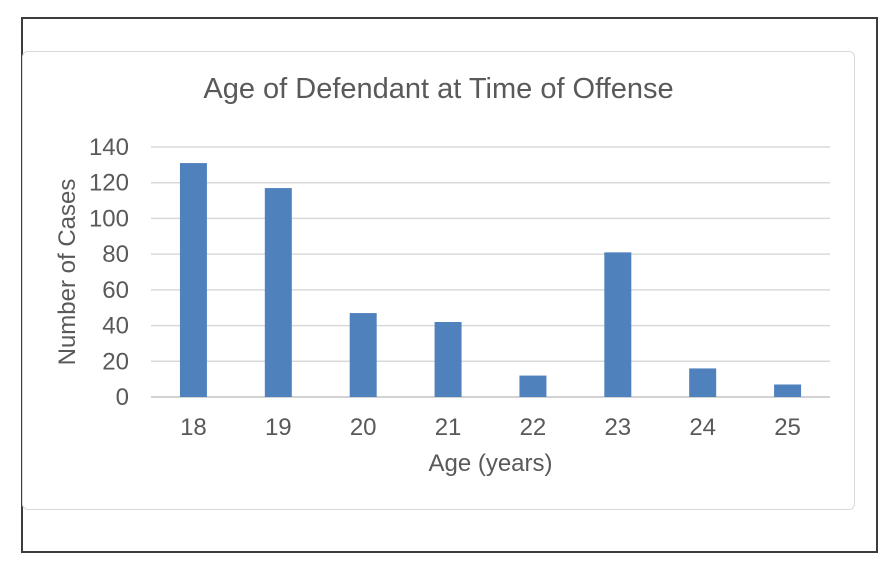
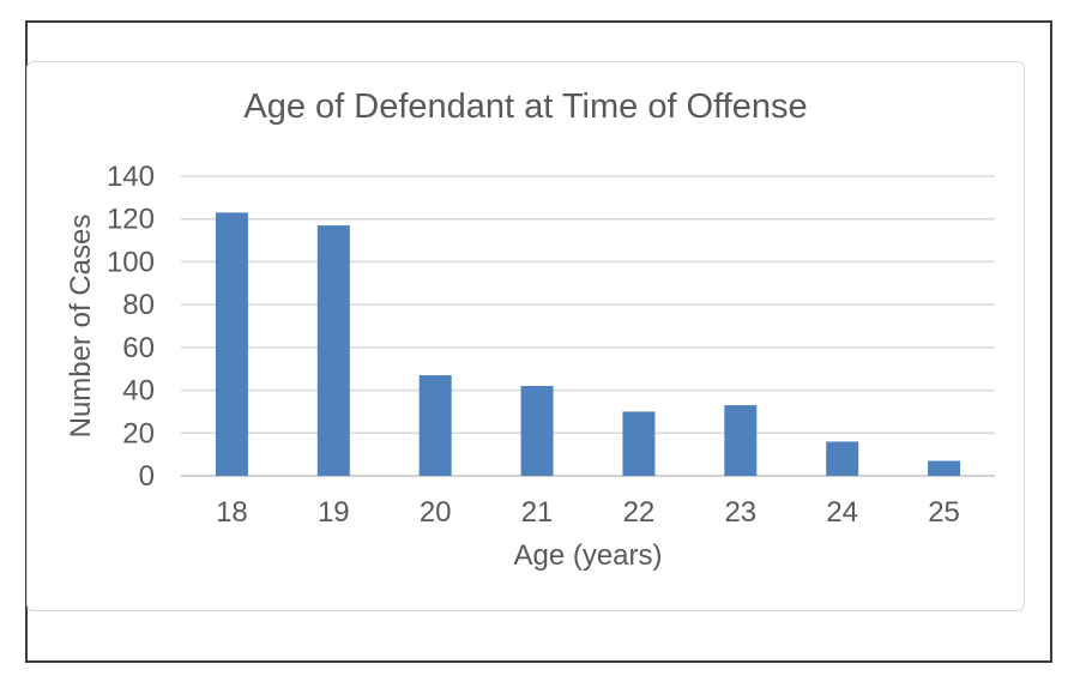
18: 131 -> 123
22: 12 -> 30
23: 81 -> 33
